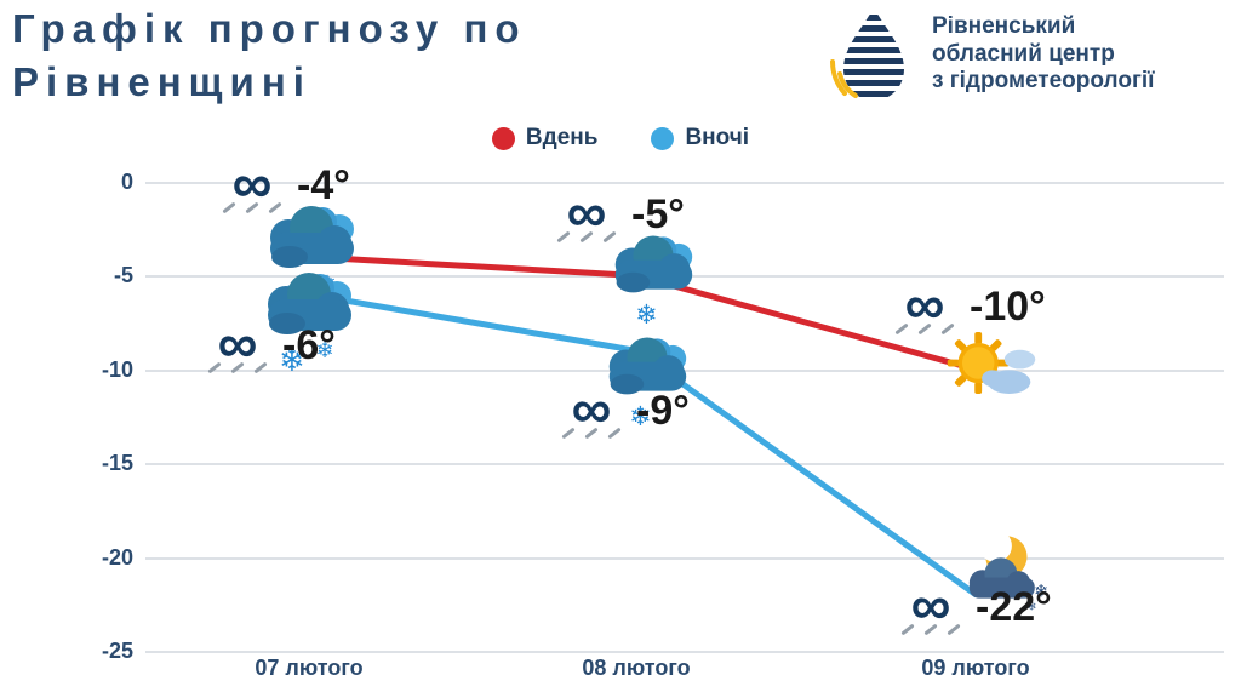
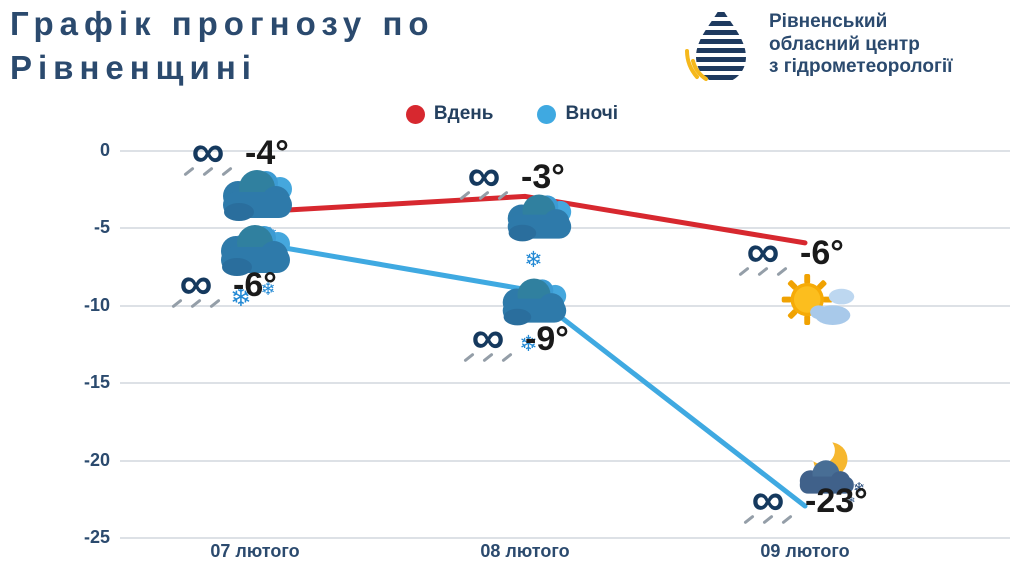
Вдень/08 лютого: -5° -> -3°
Вдень/09 лютого: -10° -> -6°
Вночі/09 лютого: -22° -> -23°
